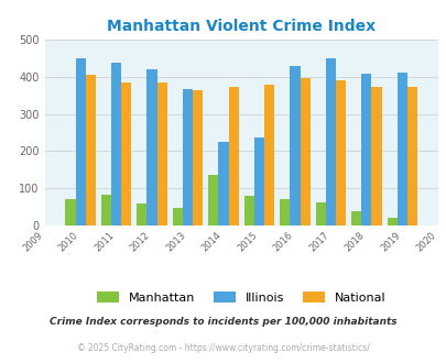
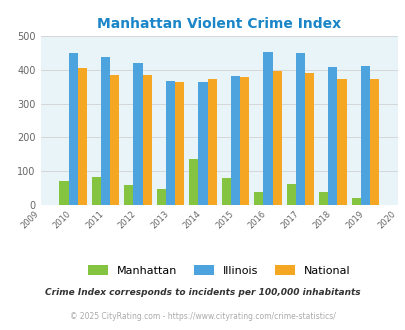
Illinois/2014: 225 -> 365
Illinois/2015: 235 -> 382
Manhattan/2016: 70 -> 38
Illinois/2016: 430 -> 452
